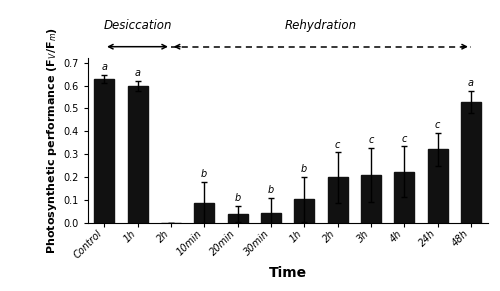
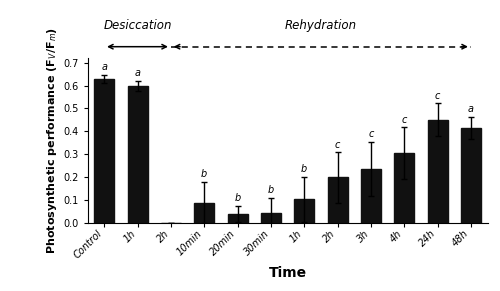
3h: 0.210 -> 0.235
4h: 0.222 -> 0.305
24h: 0.322 -> 0.450
48h: 0.528 -> 0.415
